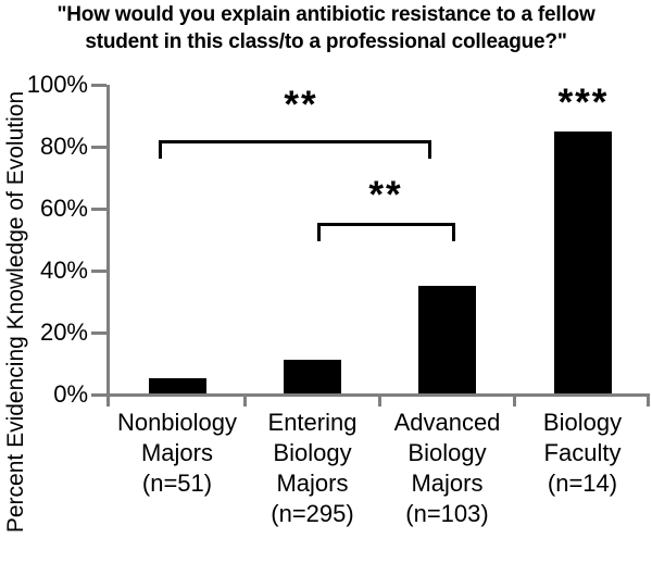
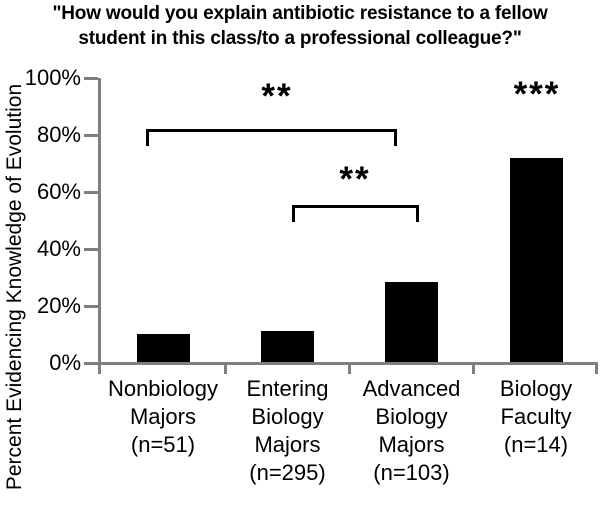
Nonbiology Majors (n=51): 5% -> 10%
Advanced Biology Majors (n=103): 35% -> 28%
Biology Faculty (n=14): 85% -> 72%
